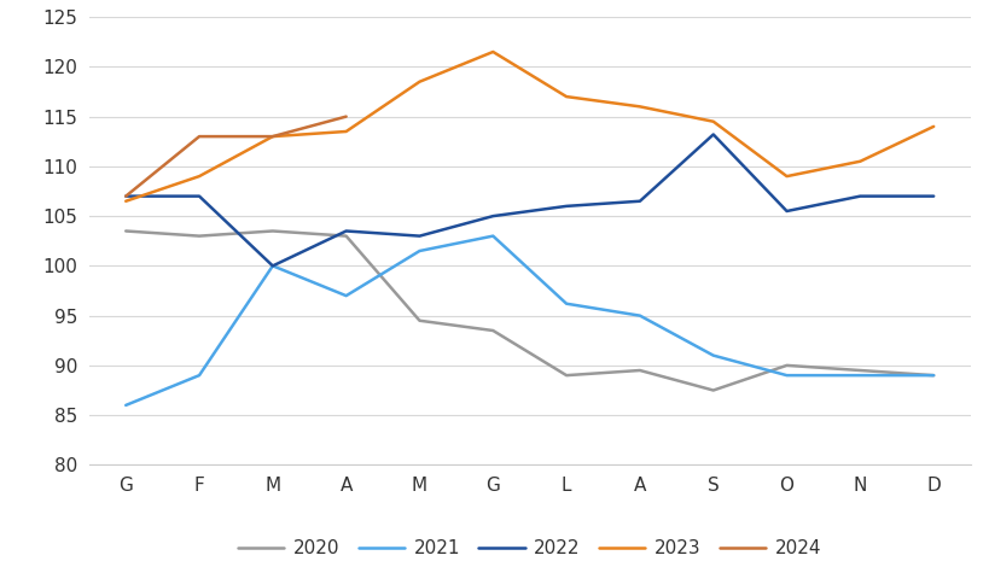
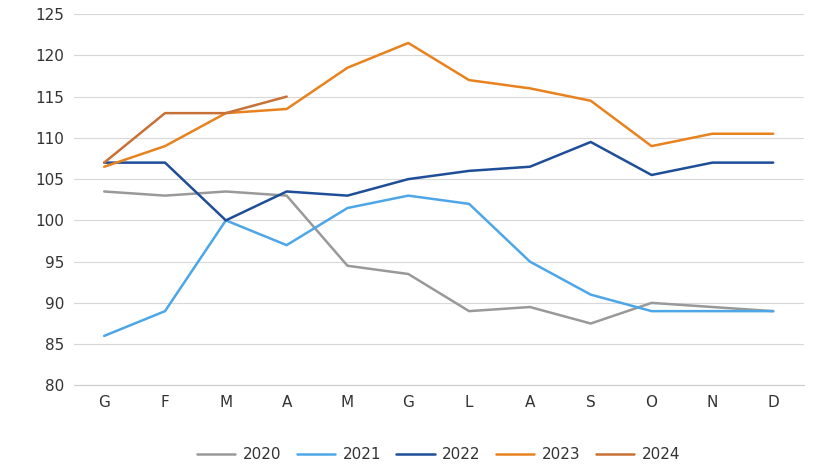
2021/L: 96.2 -> 102.0
2022/S: 113.2 -> 109.5
2023/D: 114.0 -> 110.5
